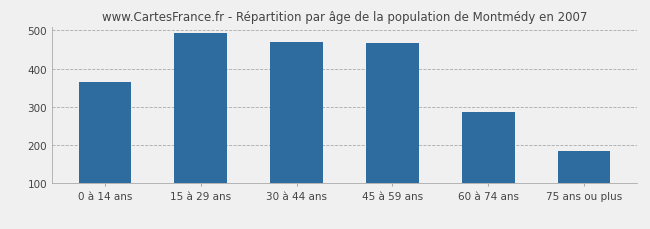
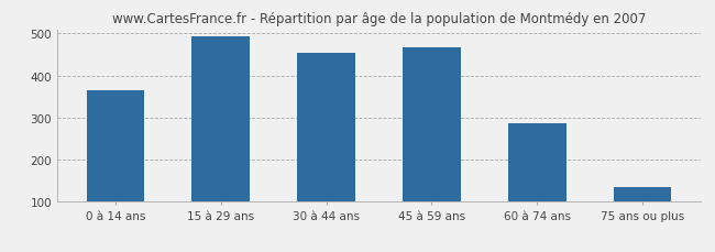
30 à 44 ans: 470 -> 455
75 ans ou plus: 183 -> 135
